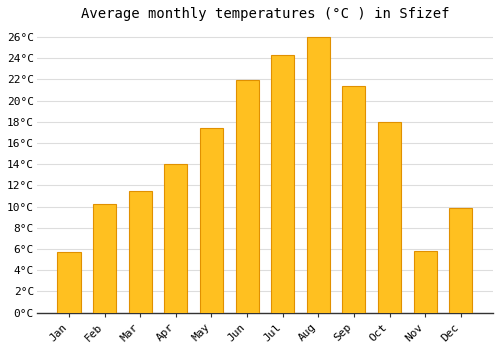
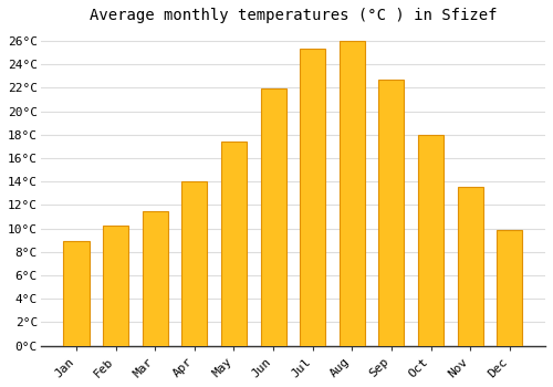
Jan: 5.7°C -> 8.9°C
Jul: 24.3°C -> 25.3°C
Sep: 21.4°C -> 22.7°C
Nov: 5.8°C -> 13.5°C
